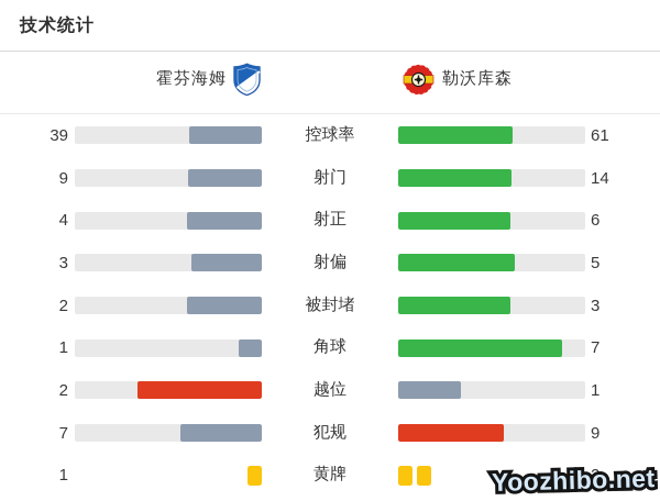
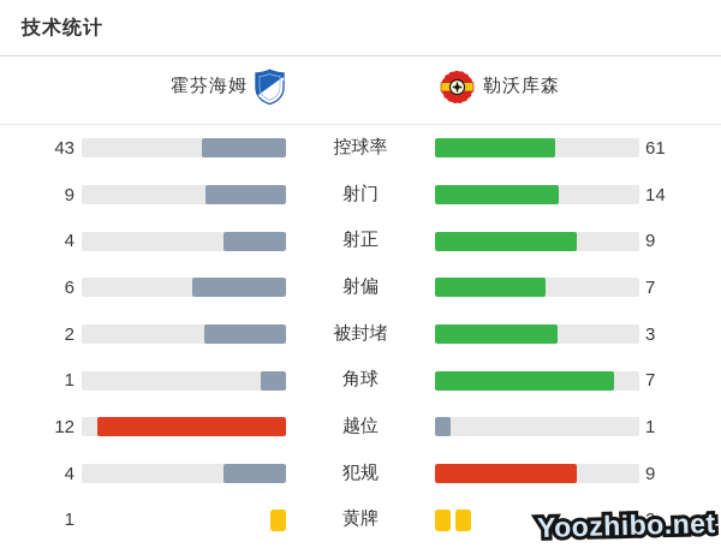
霍芬海姆/控球率: 39 -> 43
勒沃库森/射正: 6 -> 9
霍芬海姆/射偏: 3 -> 6
勒沃库森/射偏: 5 -> 7
霍芬海姆/越位: 2 -> 12
霍芬海姆/犯规: 7 -> 4
